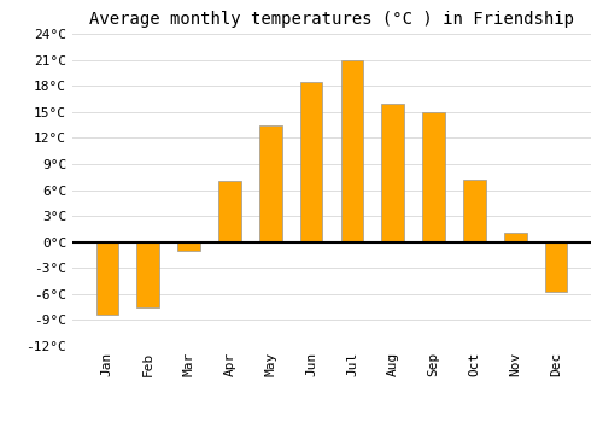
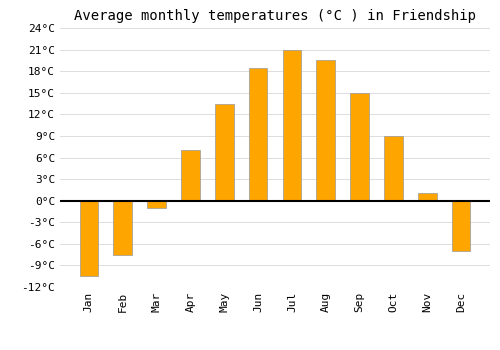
Jan: -8.4°C -> -10.5°C
Aug: 16.0°C -> 19.5°C
Oct: 7.2°C -> 9.0°C
Dec: -5.8°C -> -7.0°C
